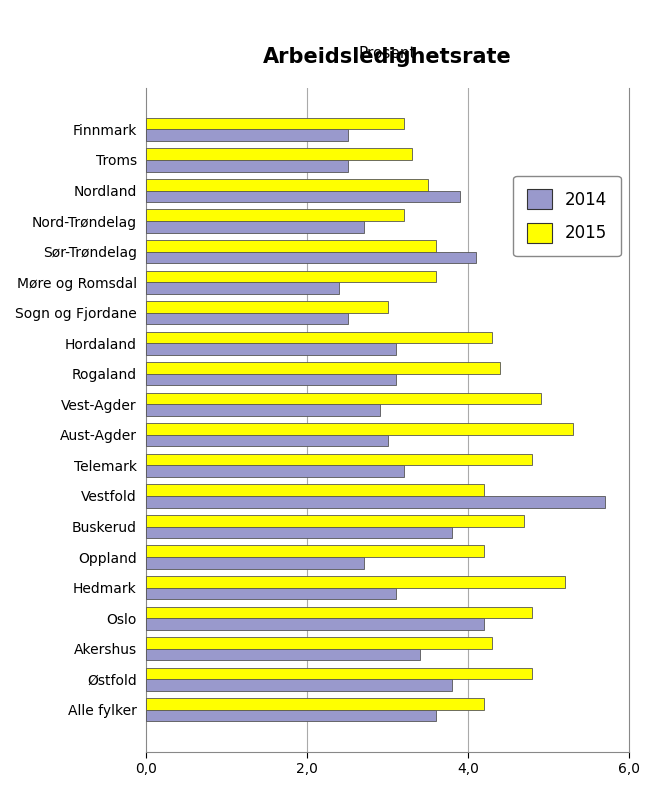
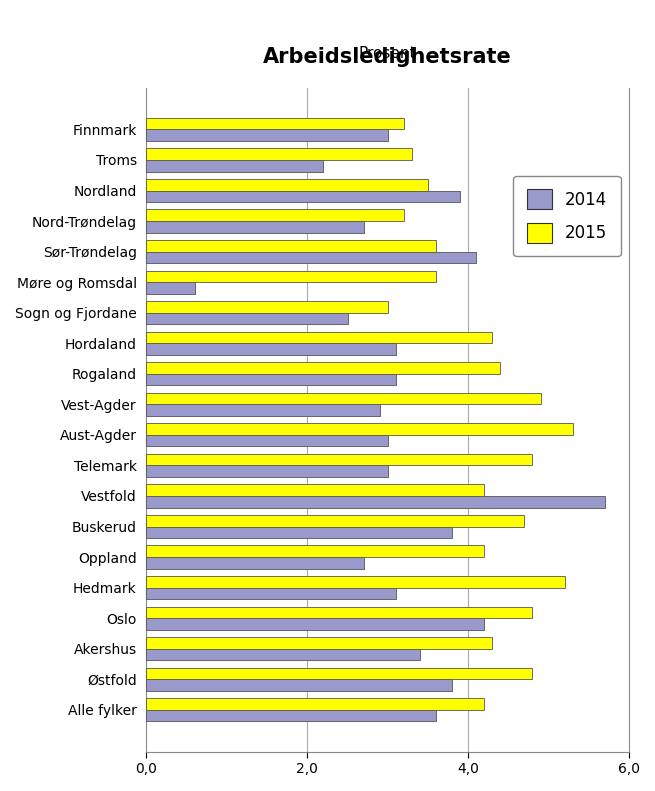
2014/Finnmark: 2,5 -> 3,0
2014/Troms: 2,5 -> 2,2
2014/Møre og Romsdal: 2,4 -> 0,6
2014/Telemark: 3,2 -> 3,0
